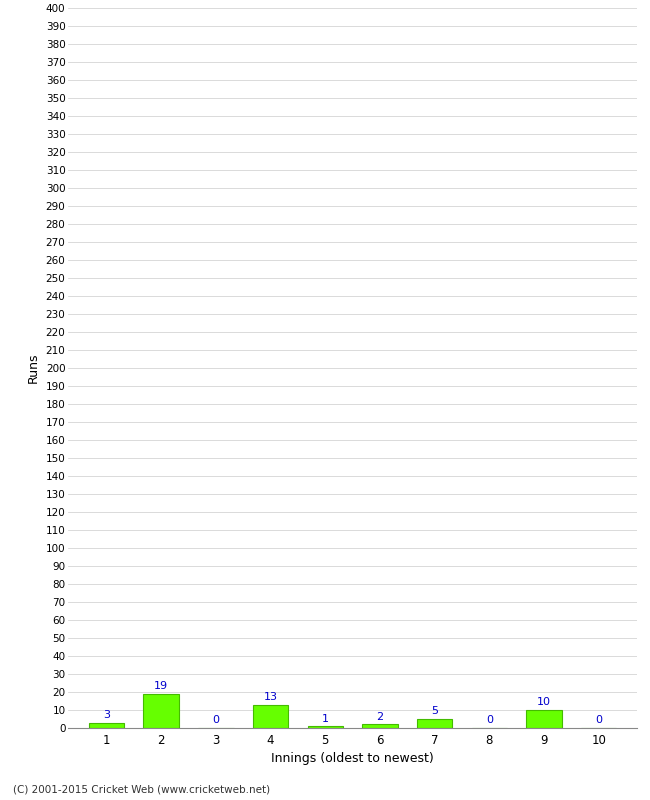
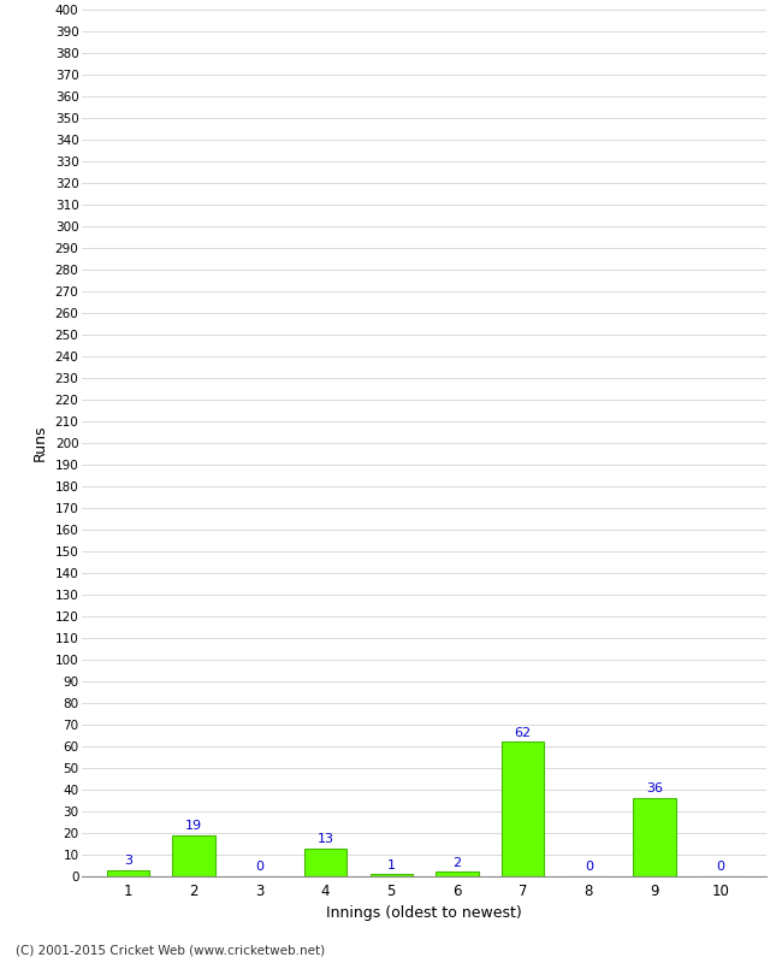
7: 5 -> 62
9: 10 -> 36
